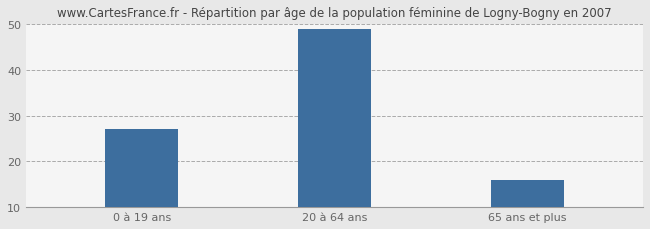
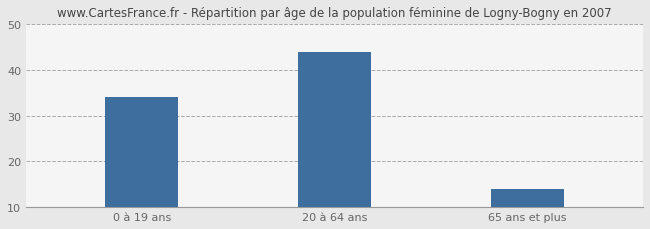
0 à 19 ans: 27 -> 34
20 à 64 ans: 49 -> 44
65 ans et plus: 16 -> 14
